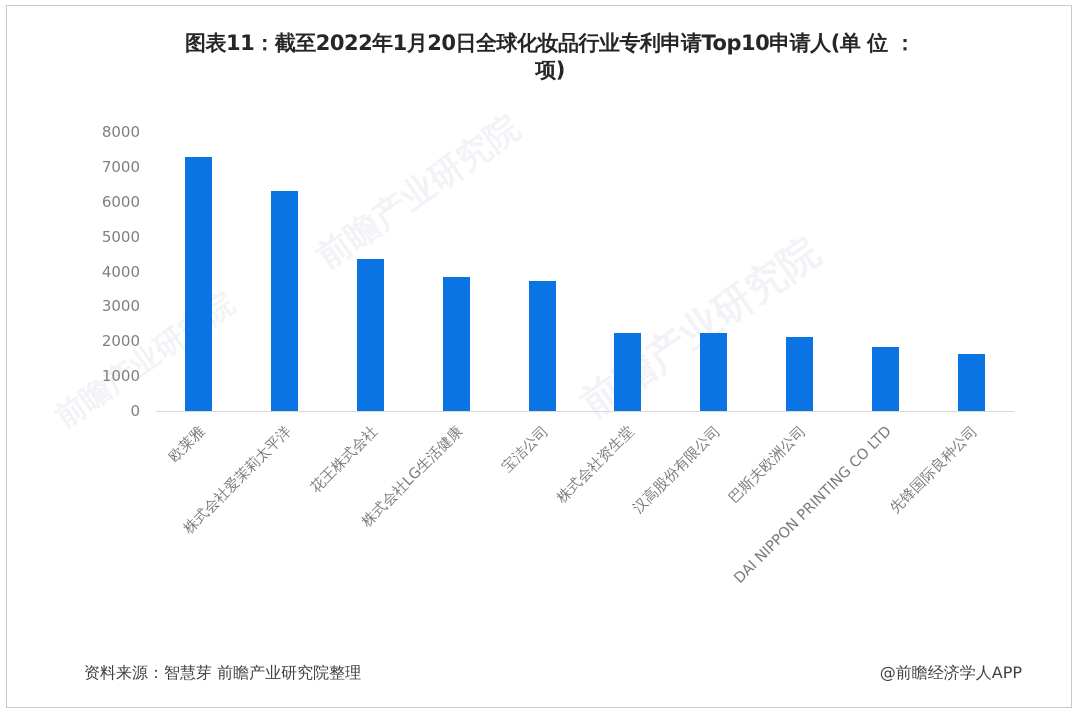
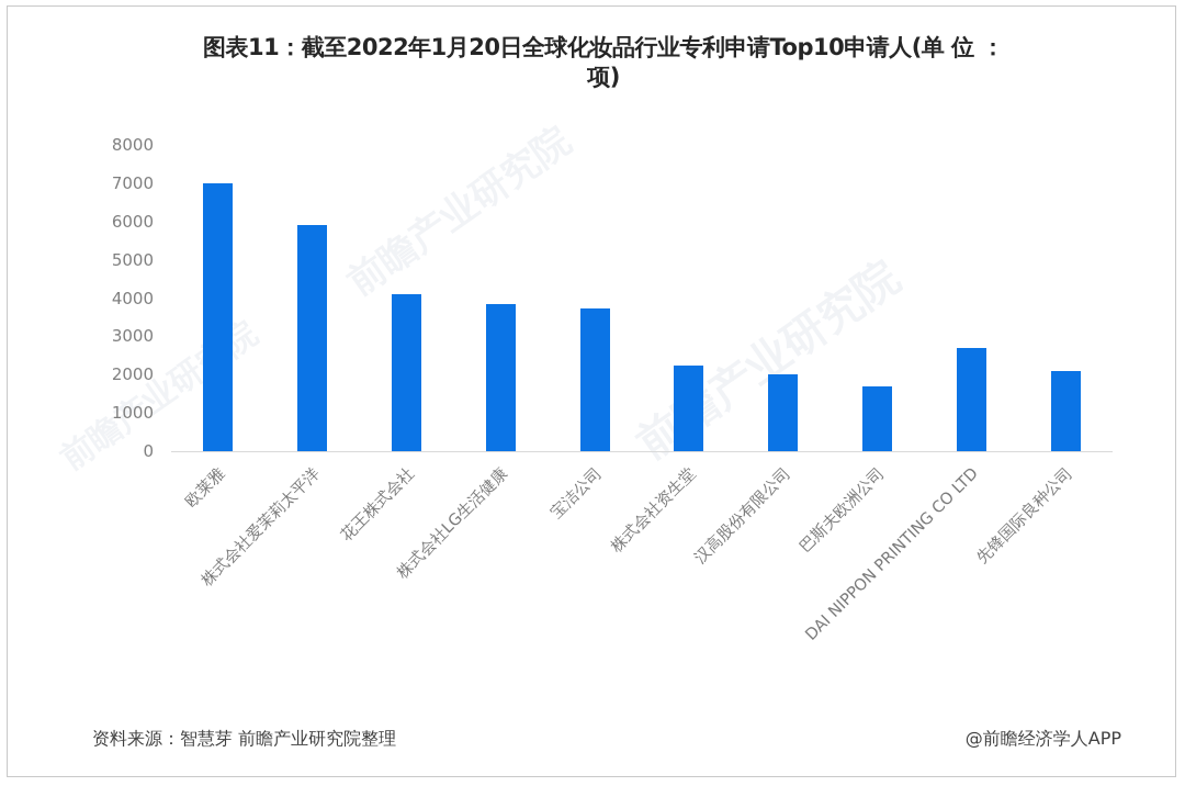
欧莱雅: 7300 -> 7000
株式会社爱茉莉太平洋: 6300 -> 5900
花王株式会社: 4400 -> 4100
汉高股份有限公司: 2200 -> 2000
巴斯夫欧洲公司: 2100 -> 1700
DAI NIPPON PRINTING CO LTD: 1800 -> 2700
先锋国际良种公司: 1600 -> 2100
